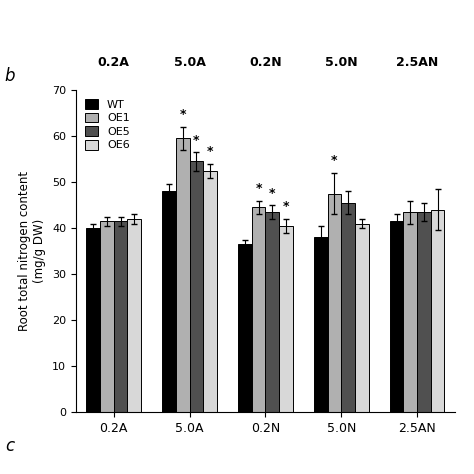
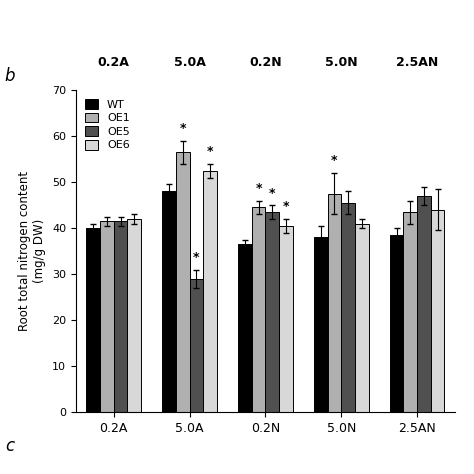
OE1/5.0A: 59.5 -> 56.5
OE5/5.0A: 54.5 -> 29.0
WT/2.5AN: 41.5 -> 38.5
OE5/2.5AN: 43.5 -> 47.0
